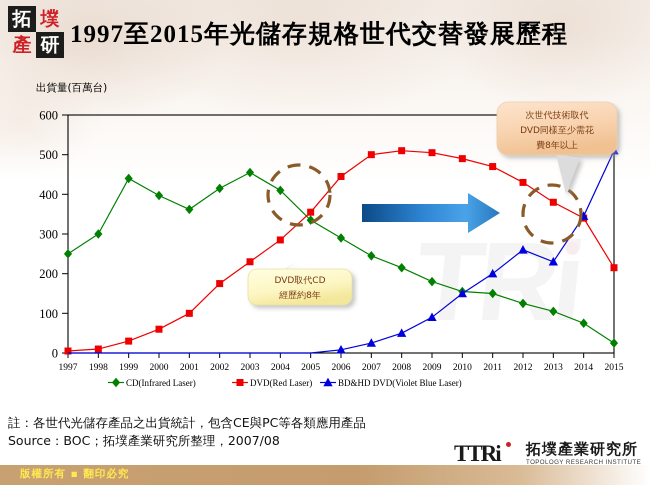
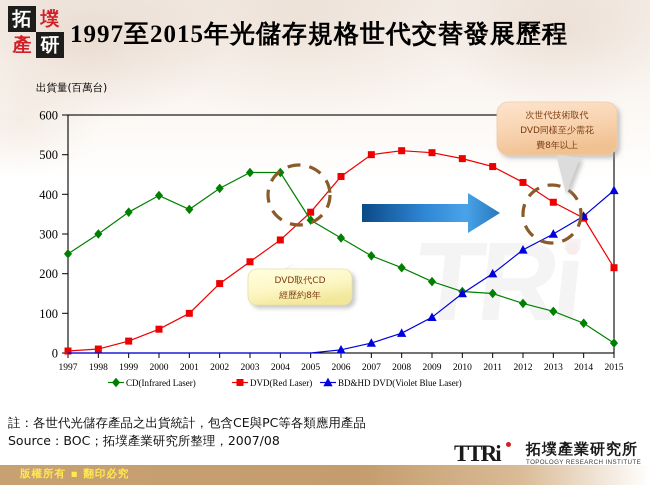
CD(Infrared Laser)/1999: 440 -> 360
CD(Infrared Laser)/2004: 410 -> 460
BD&HD DVD(Violet Blue Laser)/2013: 230 -> 300
BD&HD DVD(Violet Blue Laser)/2015: 510 -> 410
